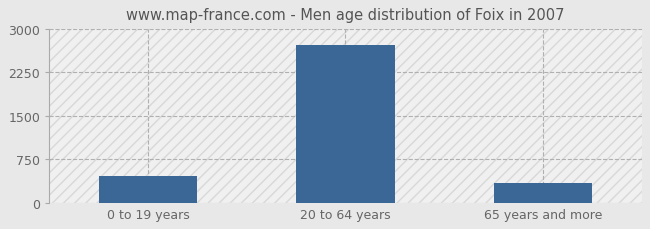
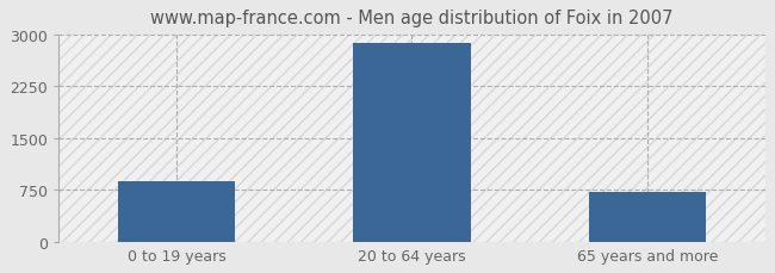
0 to 19 years: 460 -> 870
20 to 64 years: 2720 -> 2880
65 years and more: 340 -> 730
